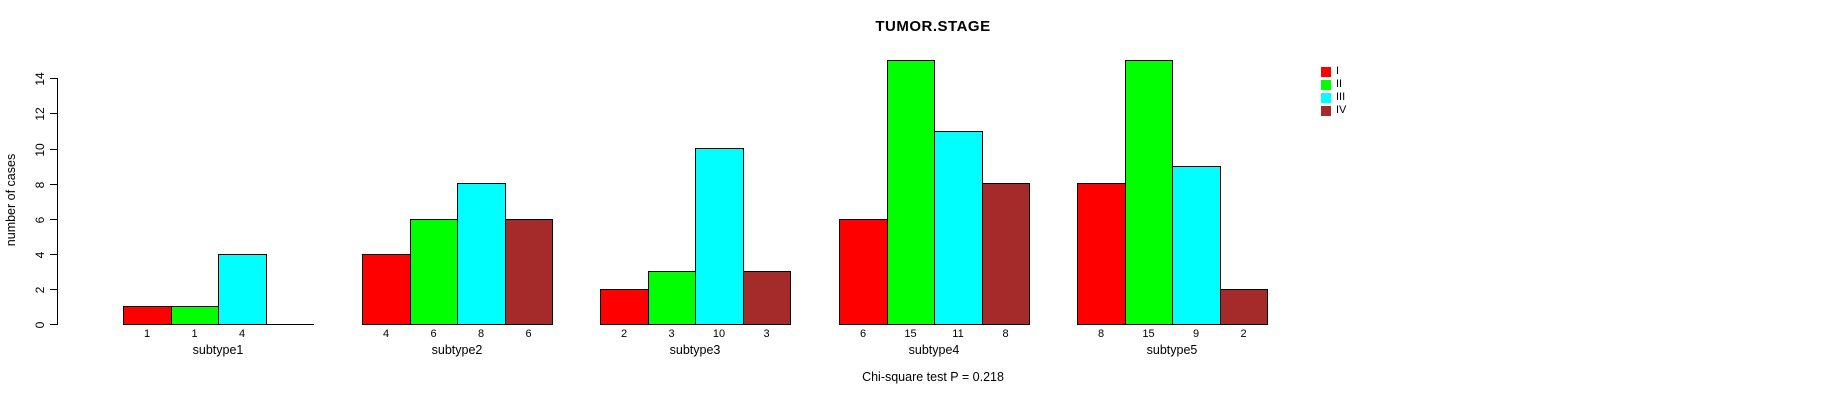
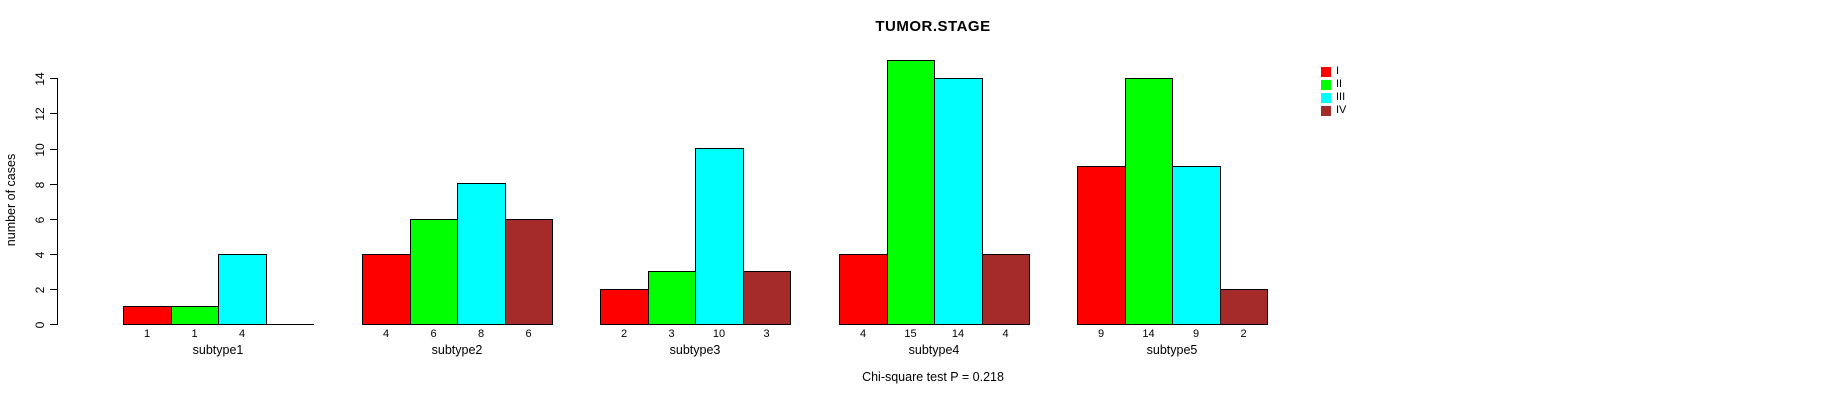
I/subtype4: 6 -> 4
III/subtype4: 11 -> 14
IV/subtype4: 8 -> 4
I/subtype5: 8 -> 9
II/subtype5: 15 -> 14
